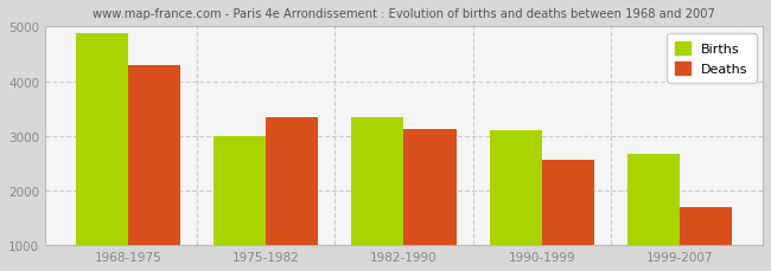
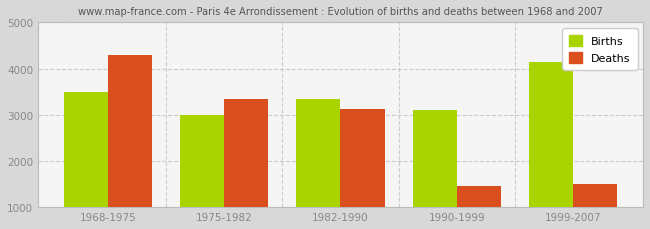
Births/1968-1975: 4880 -> 3500
Deaths/1990-1999: 2560 -> 1450
Births/1999-2007: 2660 -> 4150
Deaths/1999-2007: 1690 -> 1500
